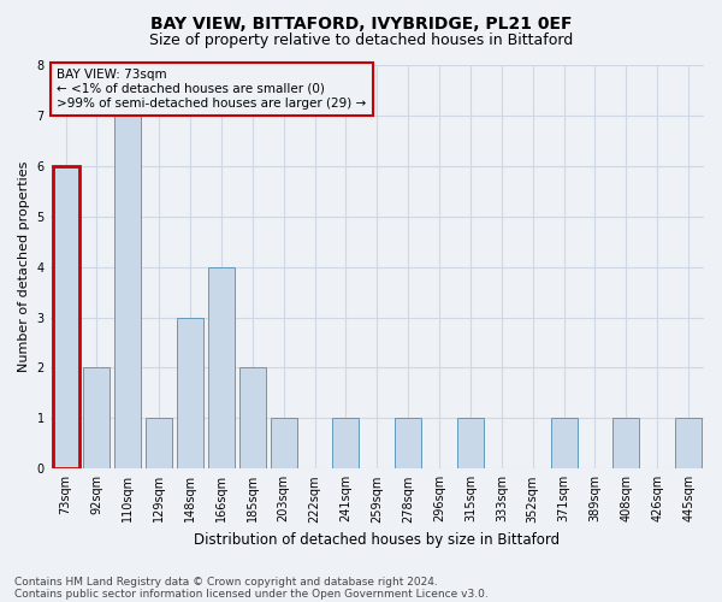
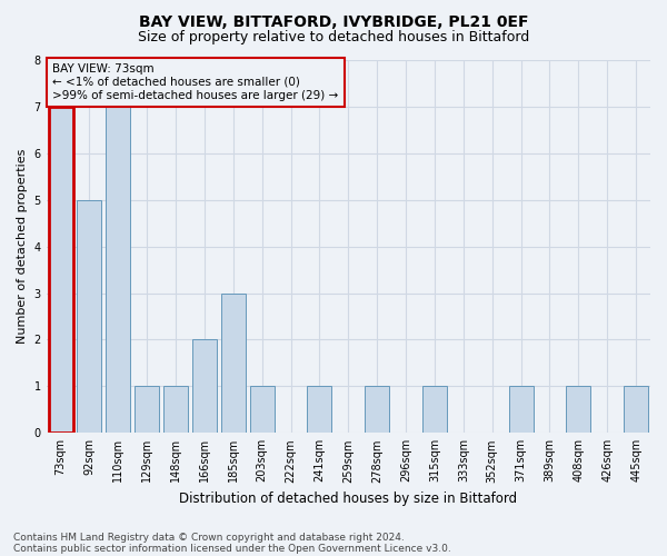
73sqm: 6 -> 7
92sqm: 2 -> 5
148sqm: 3 -> 1
166sqm: 4 -> 2
185sqm: 2 -> 3
